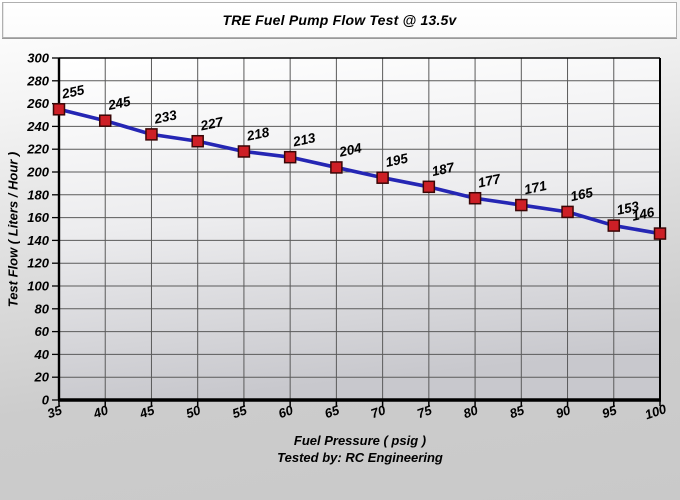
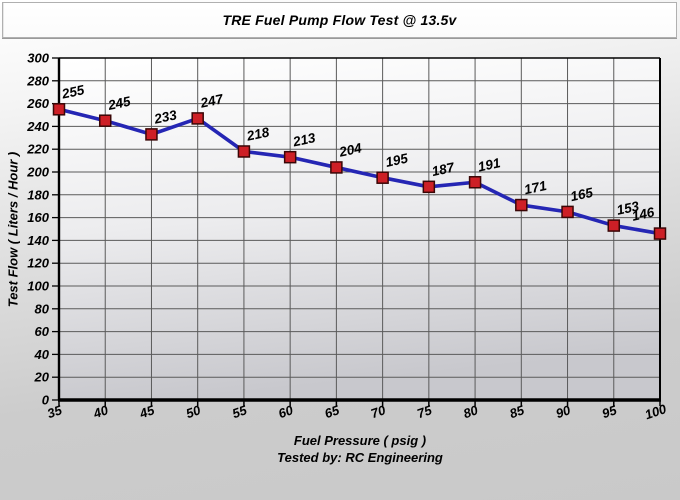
50: 227 -> 247
80: 177 -> 191
